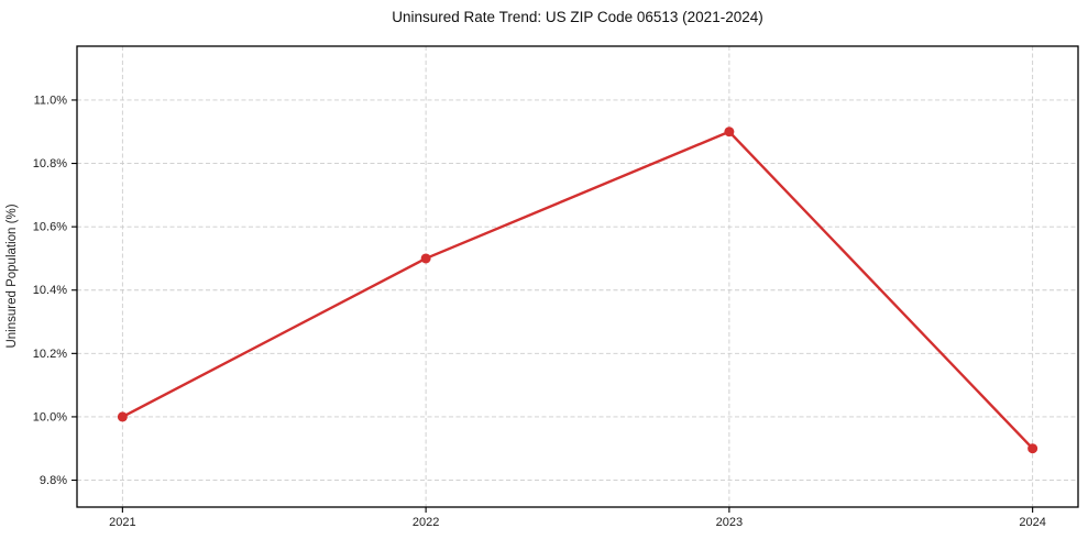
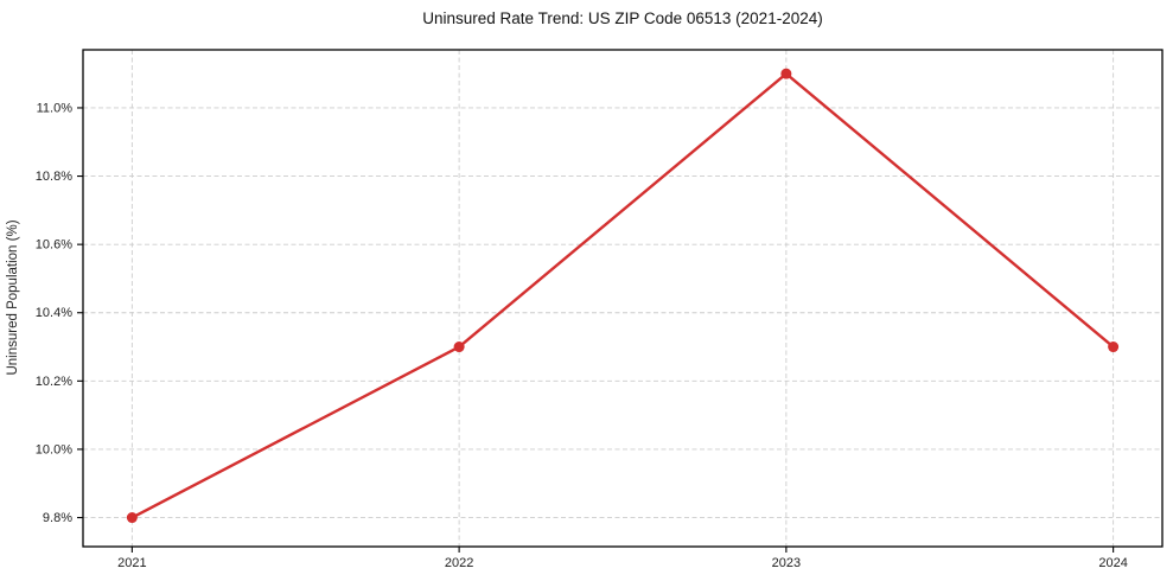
2021: 10.0% -> 9.8%
2022: 10.5% -> 10.3%
2023: 10.9% -> 11.1%
2024: 9.9% -> 10.3%
